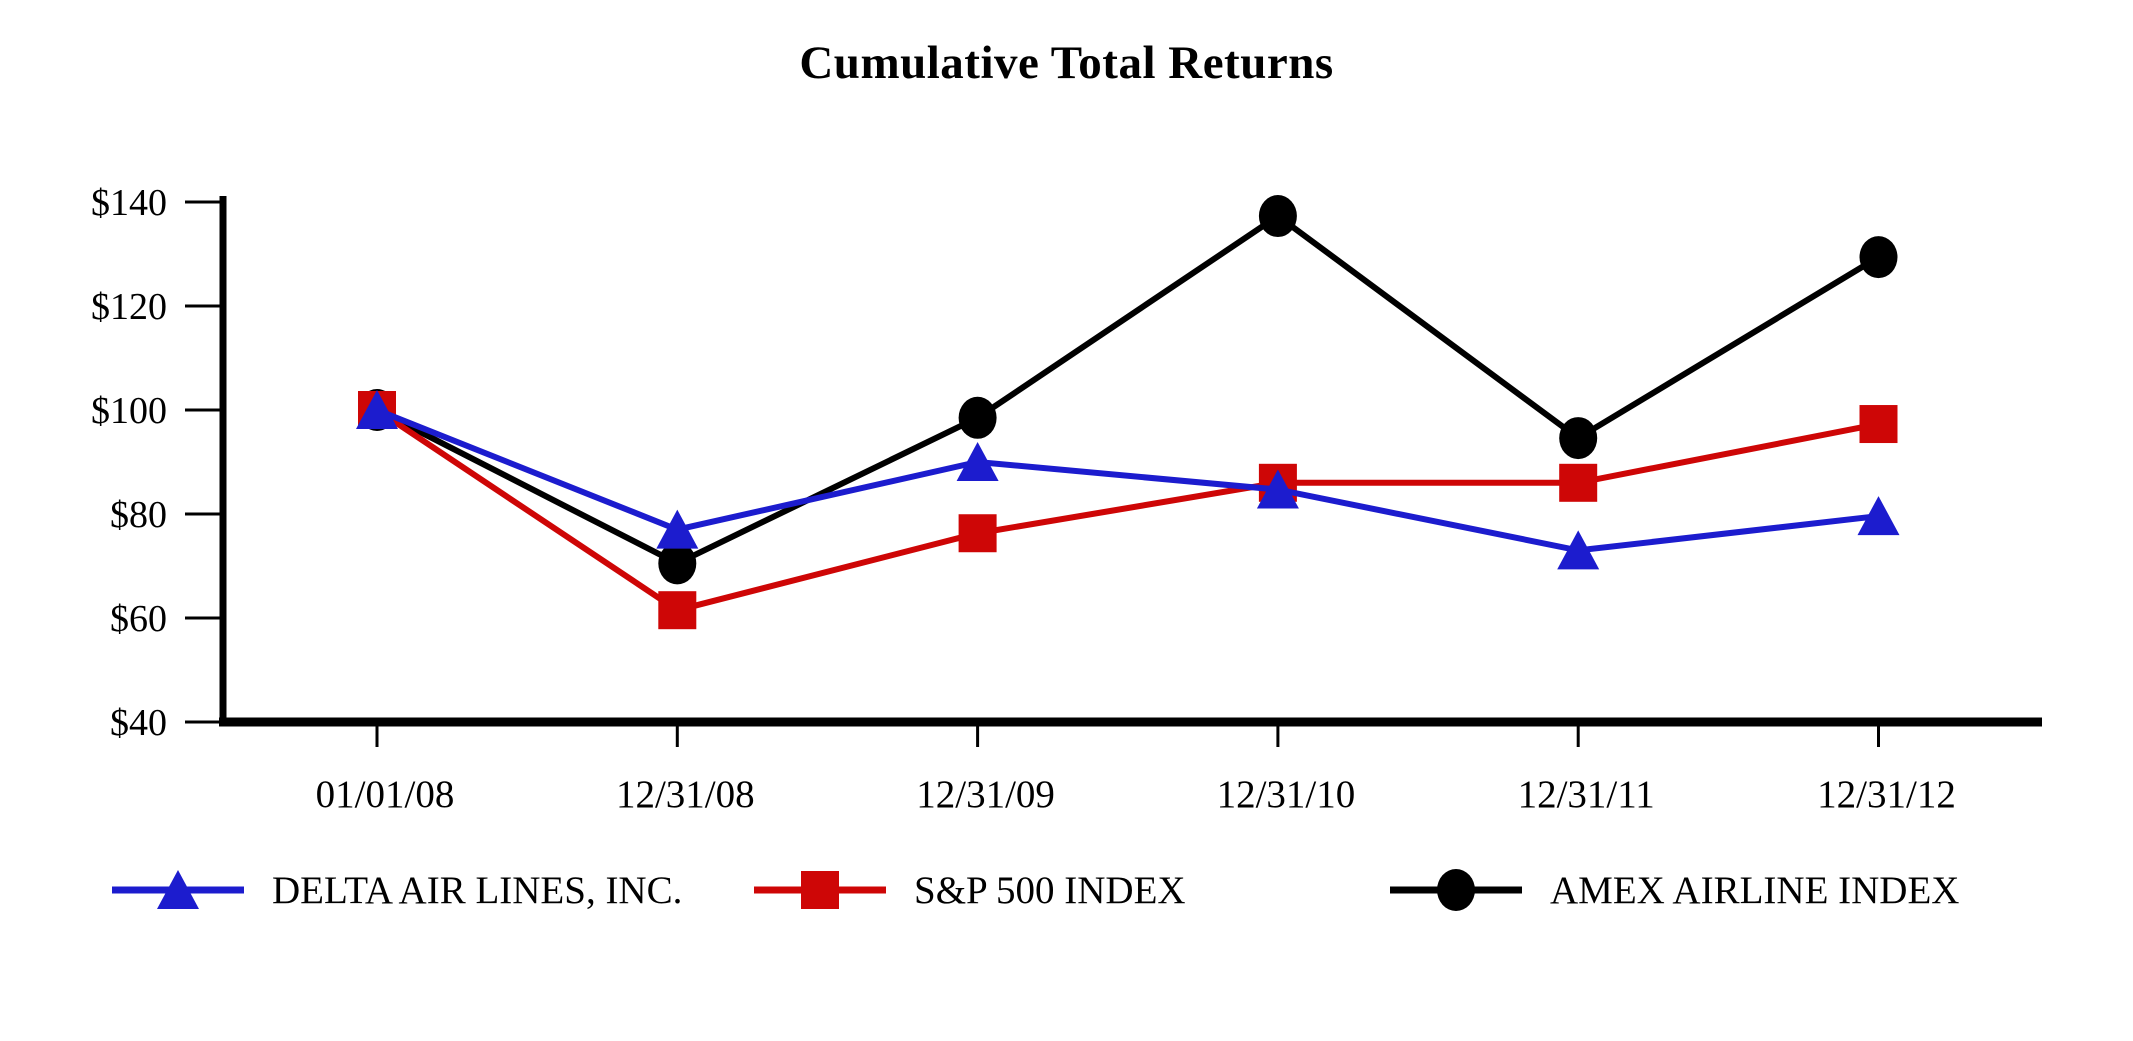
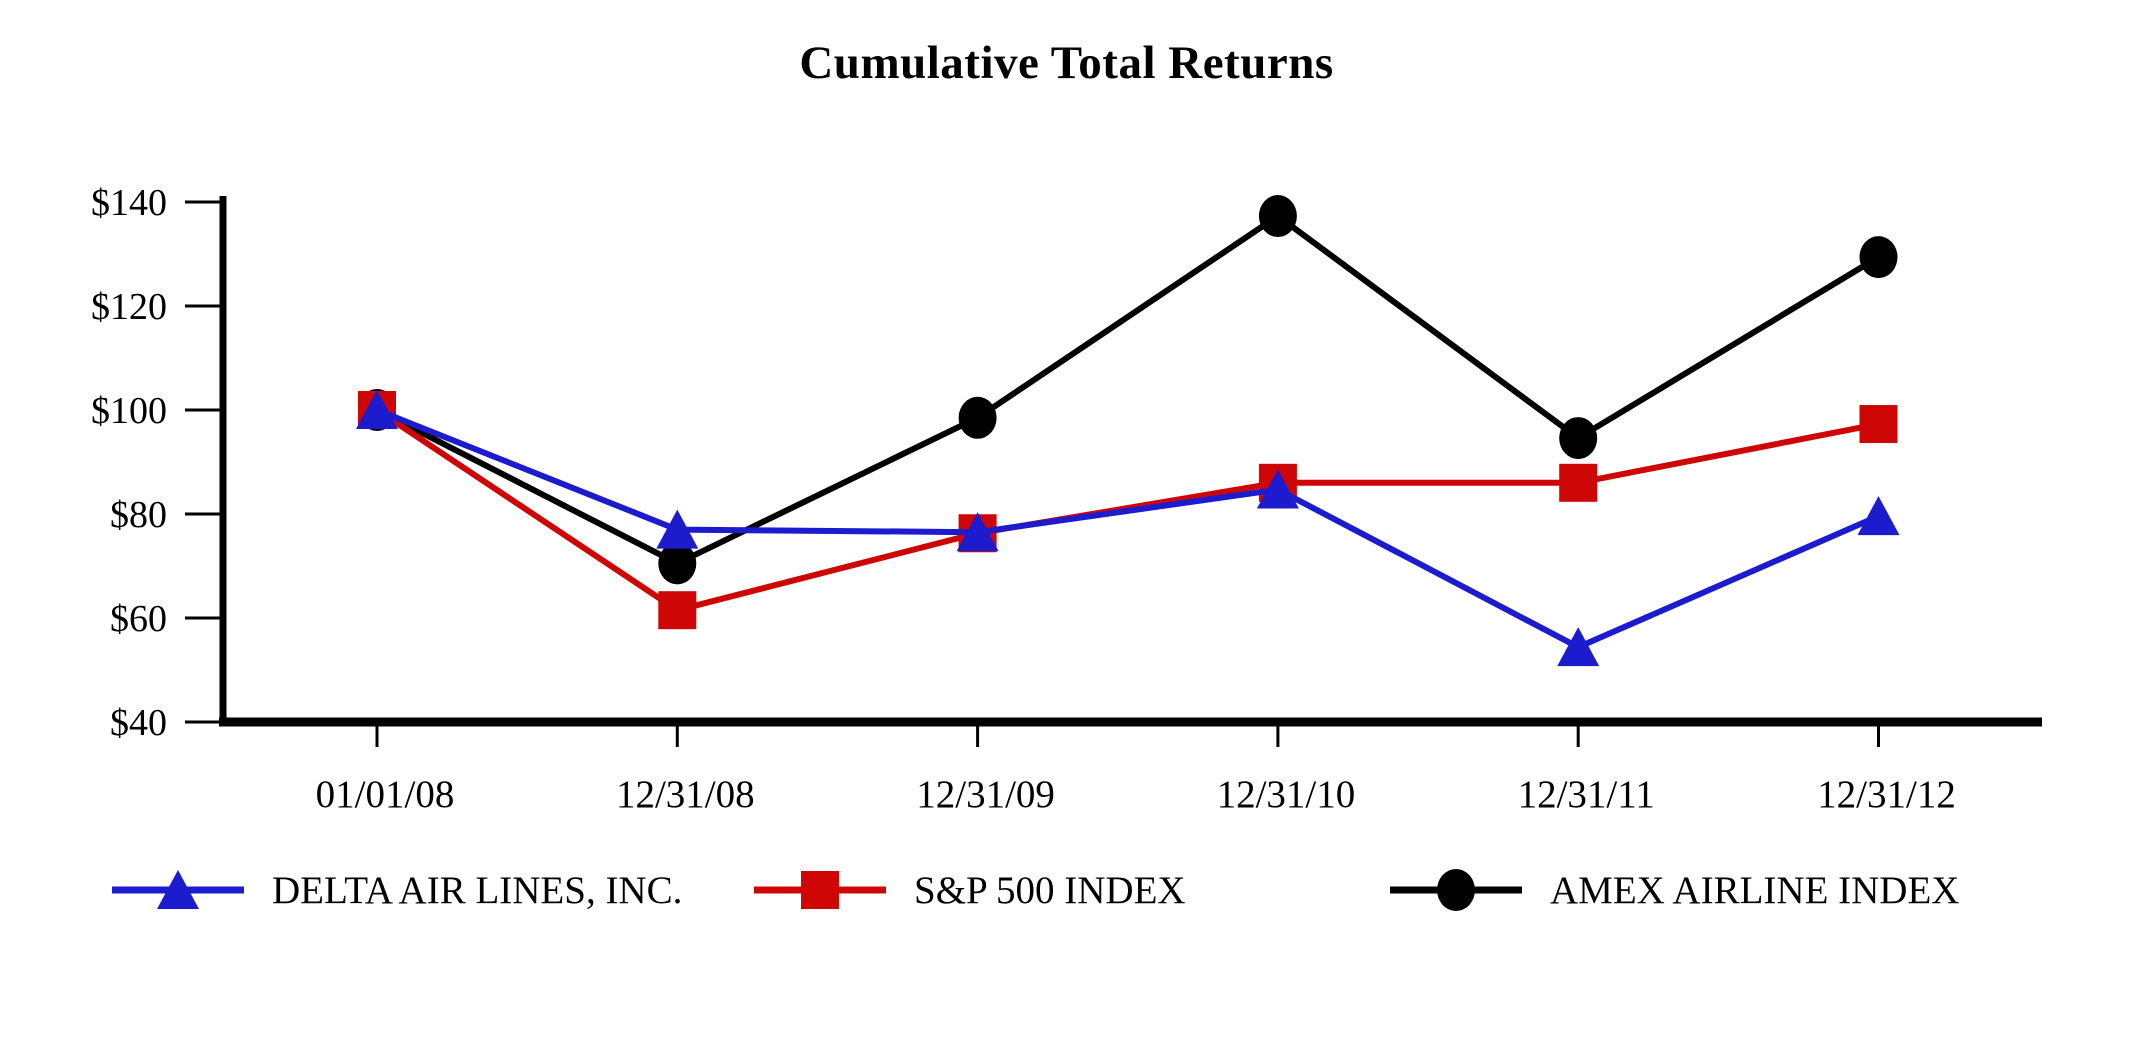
DELTA AIR LINES, INC./12/31/09: $90 -> $76
DELTA AIR LINES, INC./12/31/11: $73 -> $54
